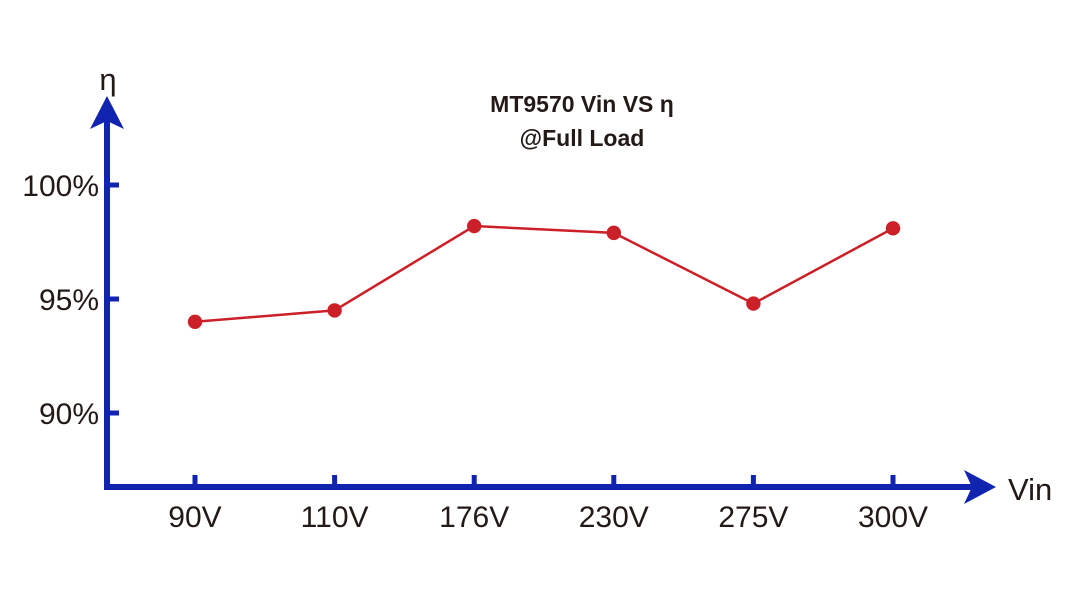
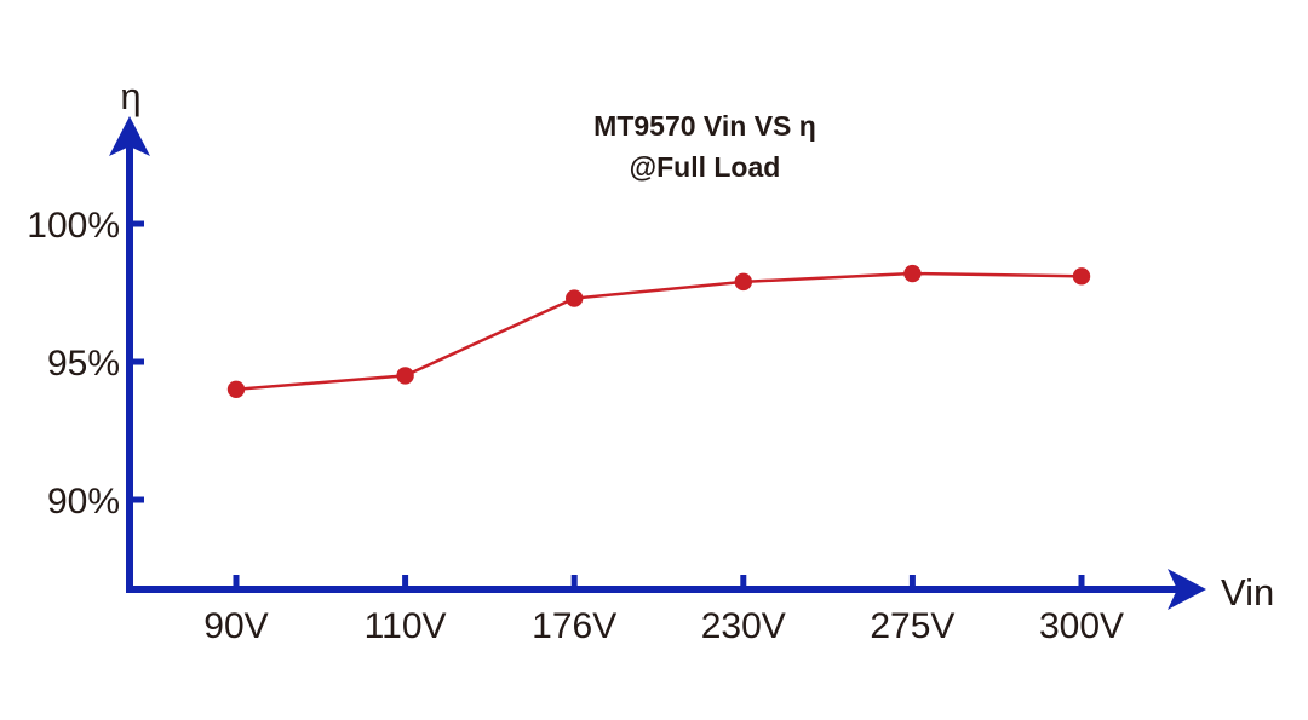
176V: 98.2% -> 97.3%
275V: 94.8% -> 98.2%
